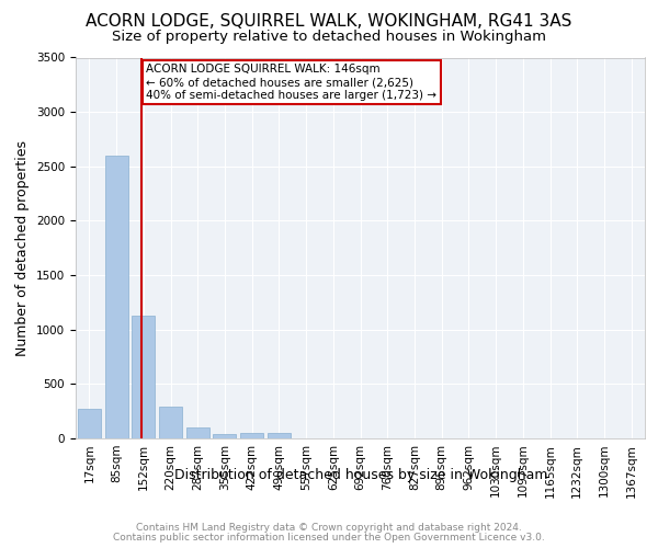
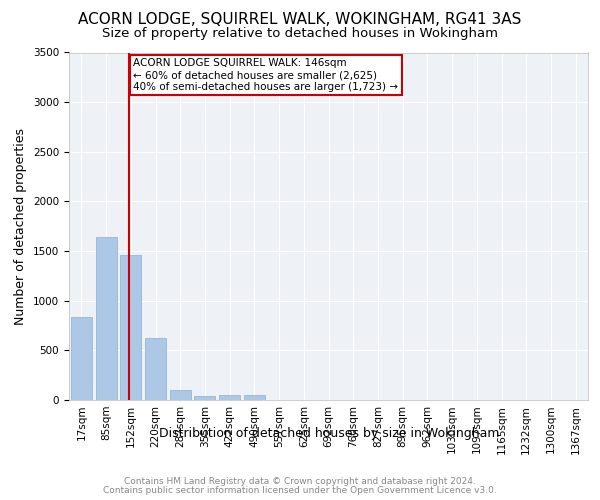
17sqm: 270 -> 840
85sqm: 2600 -> 1640
152sqm: 1130 -> 1460
220sqm: 290 -> 620
